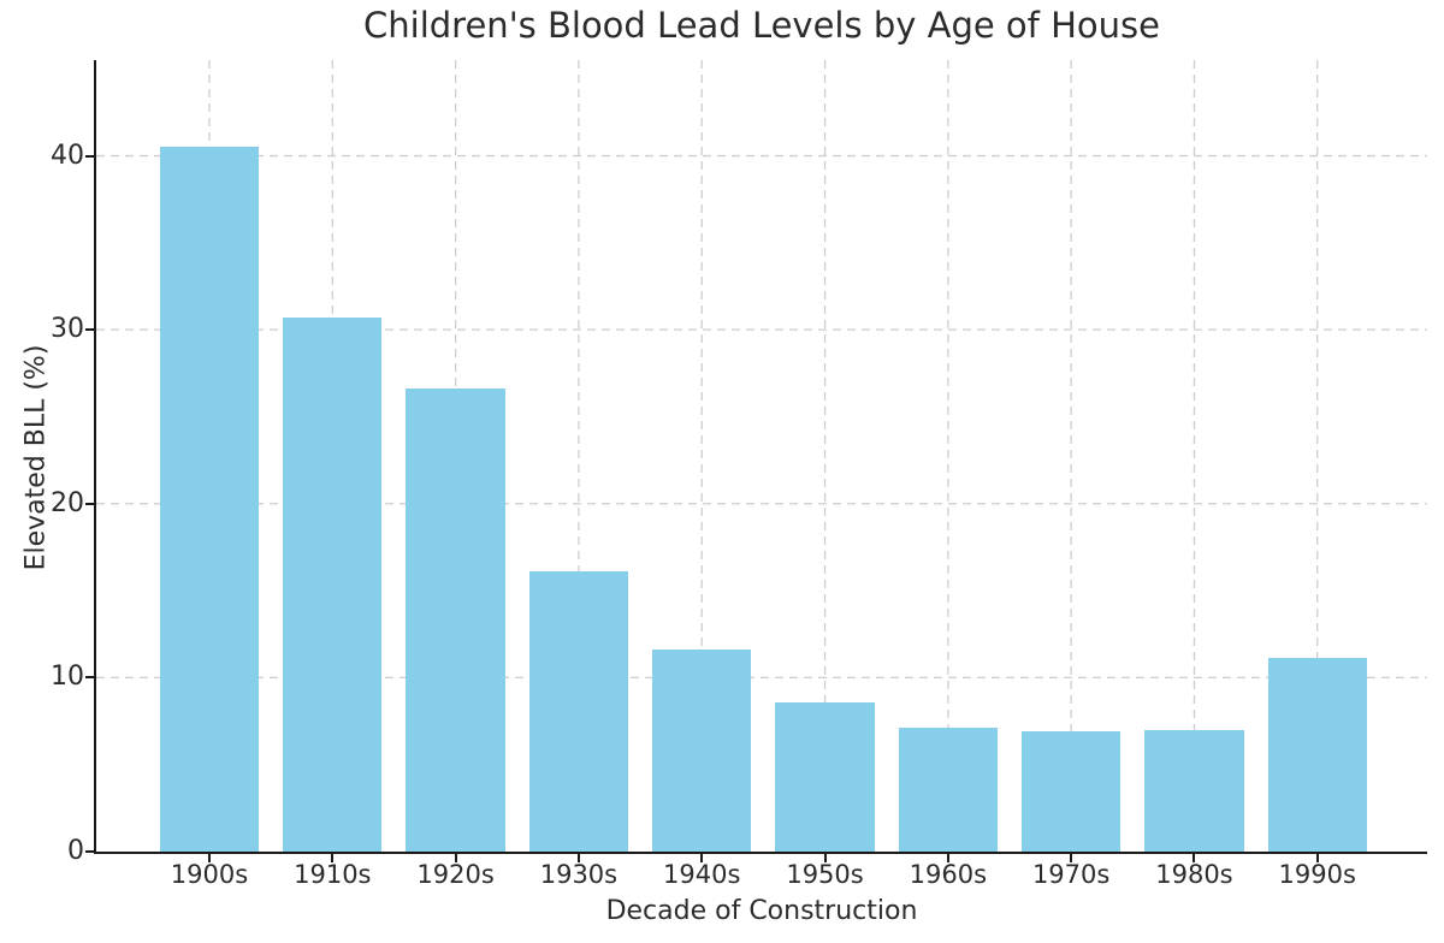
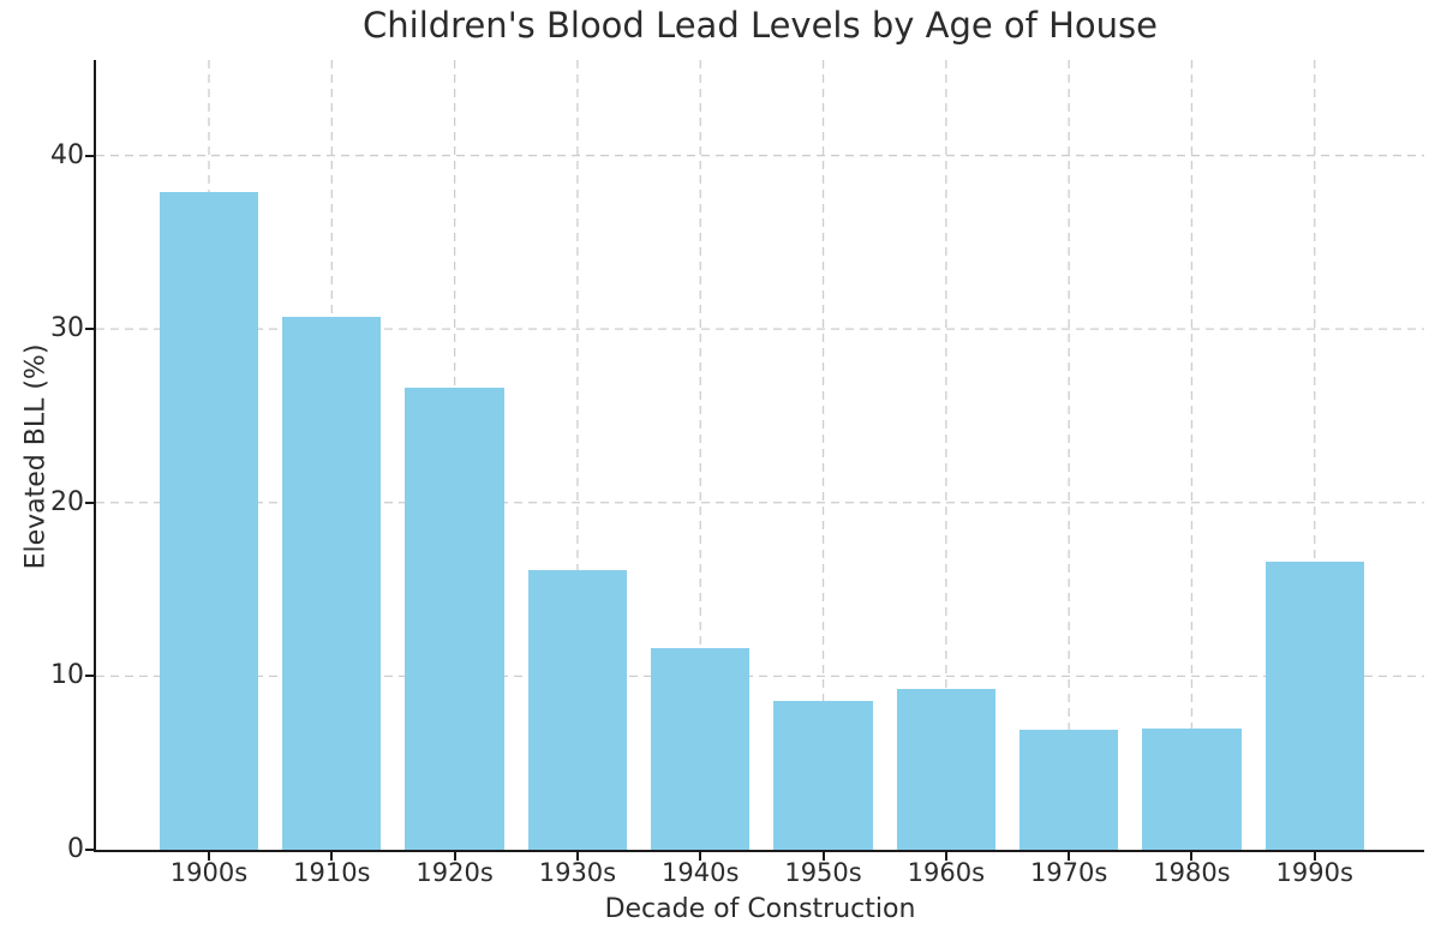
1900s: 40.5 -> 37.9
1960s: 7.1 -> 9.3
1990s: 11.1 -> 16.6
